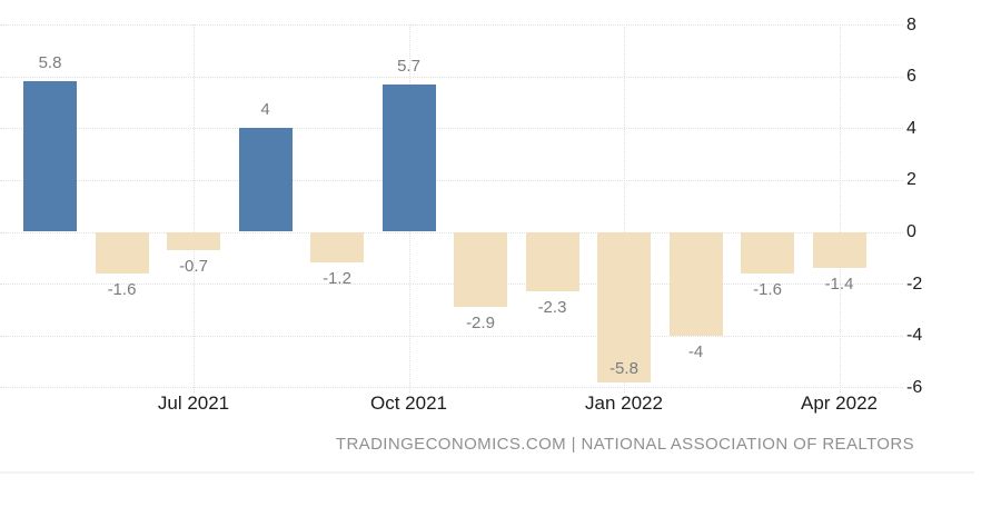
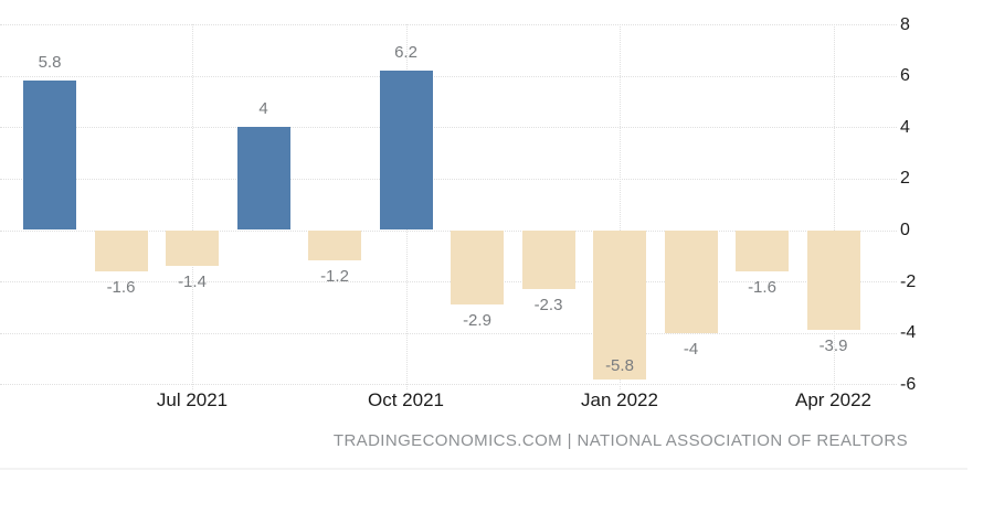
Jul 2021: -0.7 -> -1.4
Oct 2021: 5.7 -> 6.2
Apr 2022: -1.4 -> -3.9
